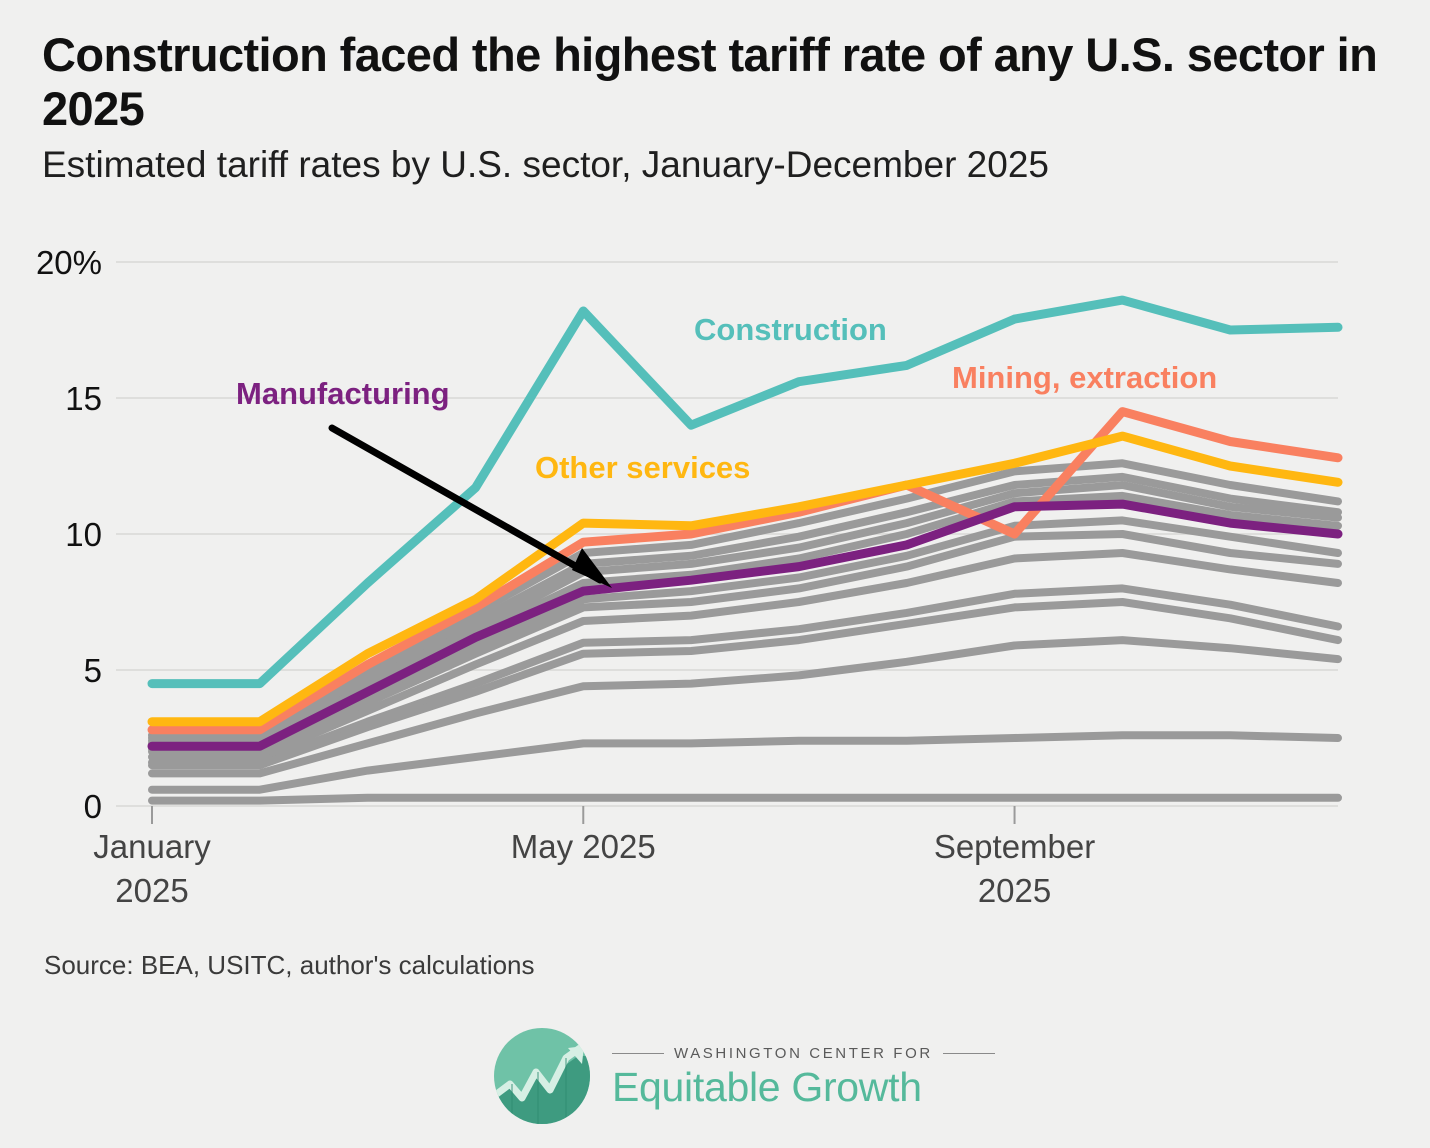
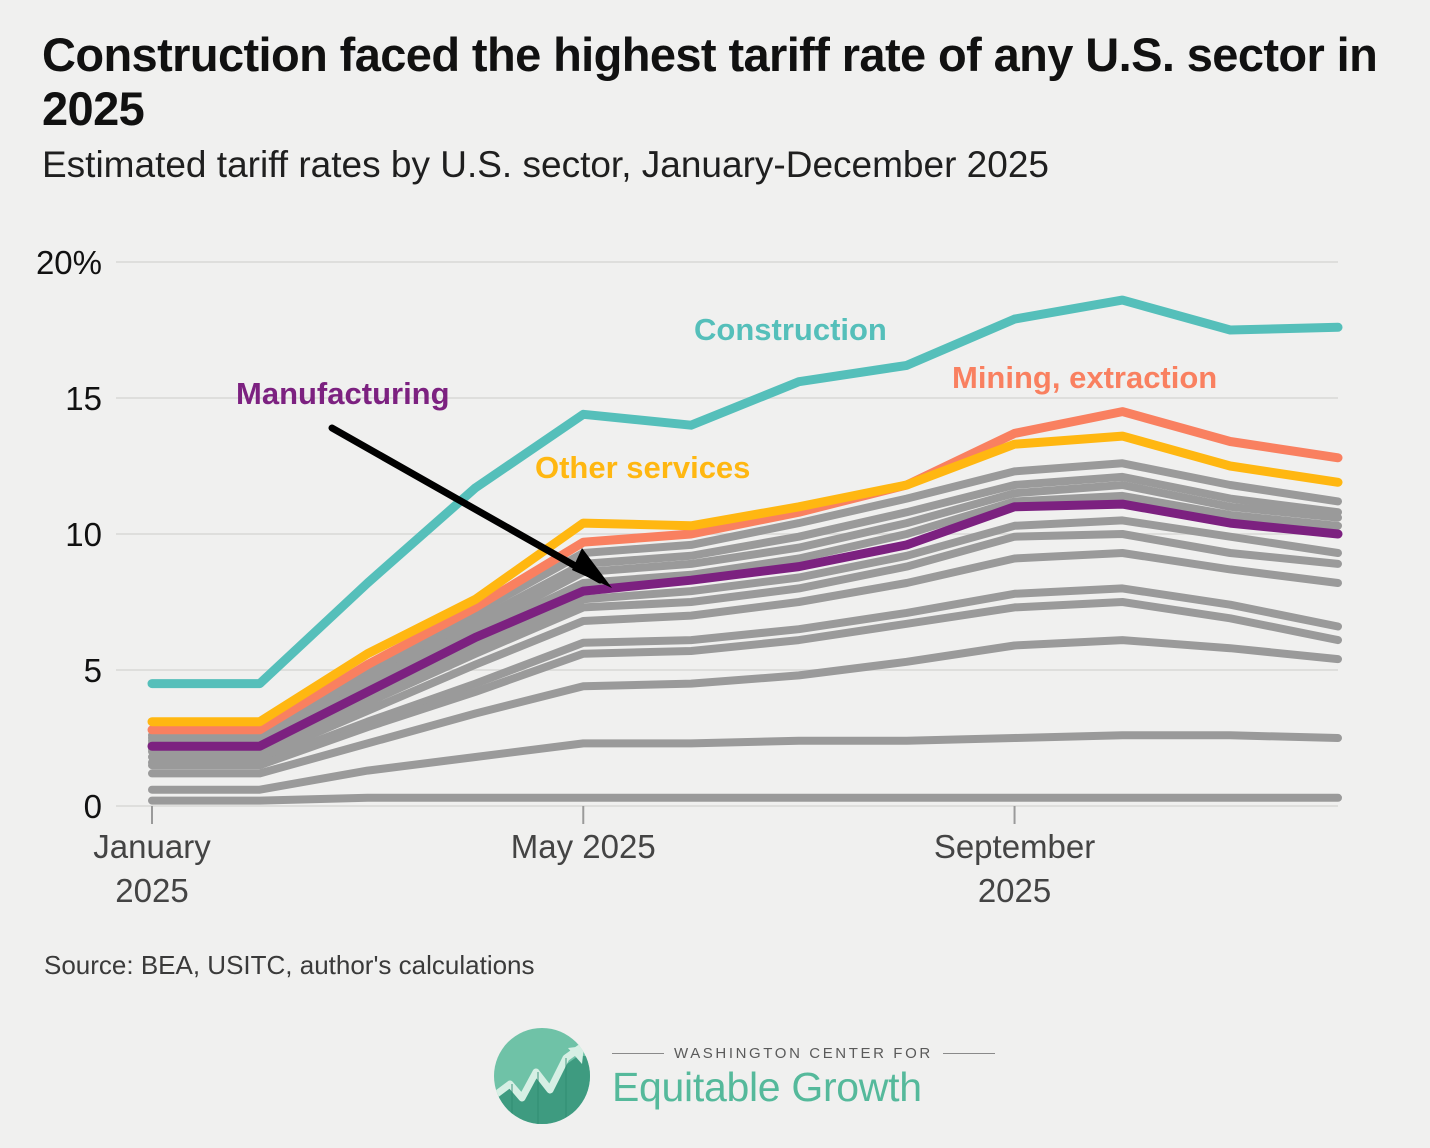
Construction/May 2025: 18.2% -> 14.4%
Mining, extraction/September 2025: 10.0% -> 13.7%
Other services/September 2025: 12.6% -> 13.3%
